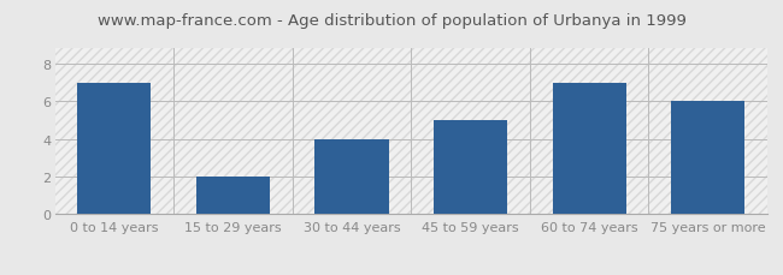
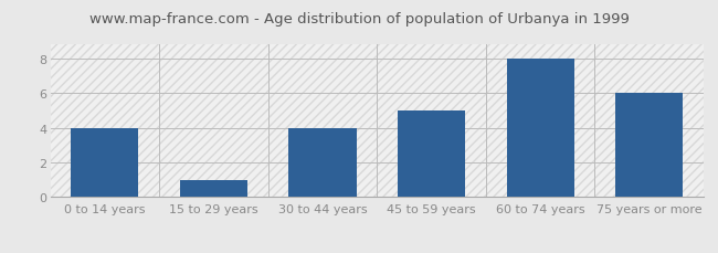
0 to 14 years: 7 -> 4
15 to 29 years: 2 -> 1
60 to 74 years: 7 -> 8
